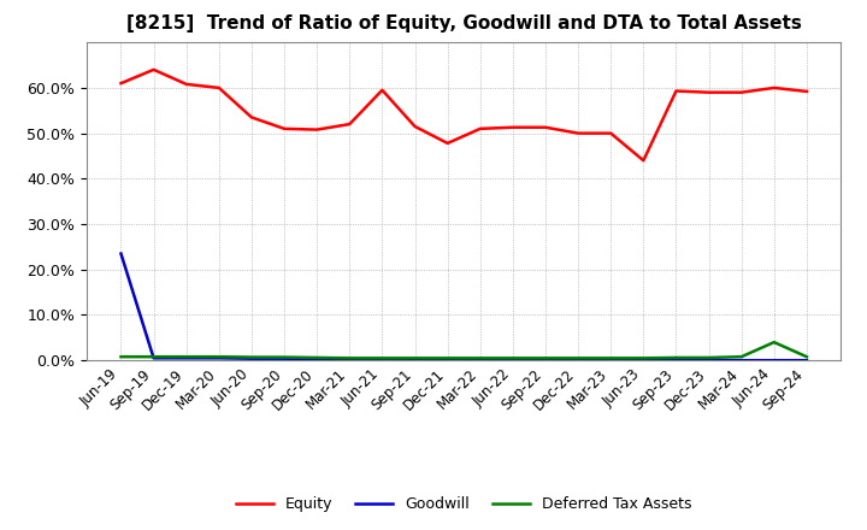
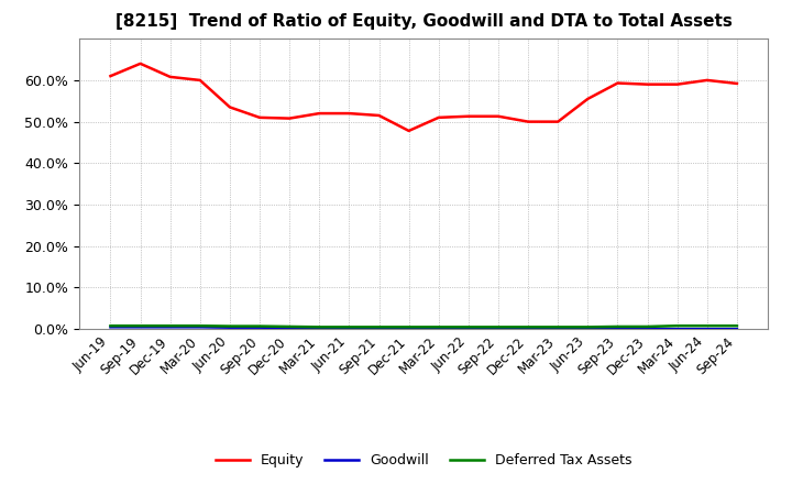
Goodwill/Jun-19: 23.5% -> 0.5%
Equity/Jun-21: 59.5% -> 52.0%
Equity/Jun-23: 44.0% -> 55.5%
Deferred Tax Assets/Jun-24: 4.0% -> 0.8%
